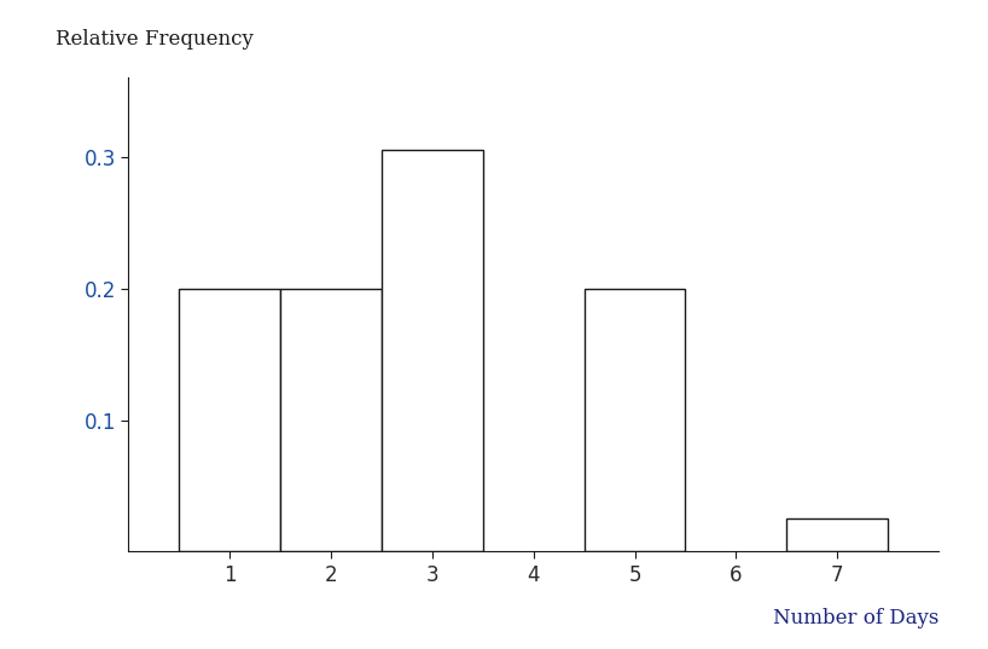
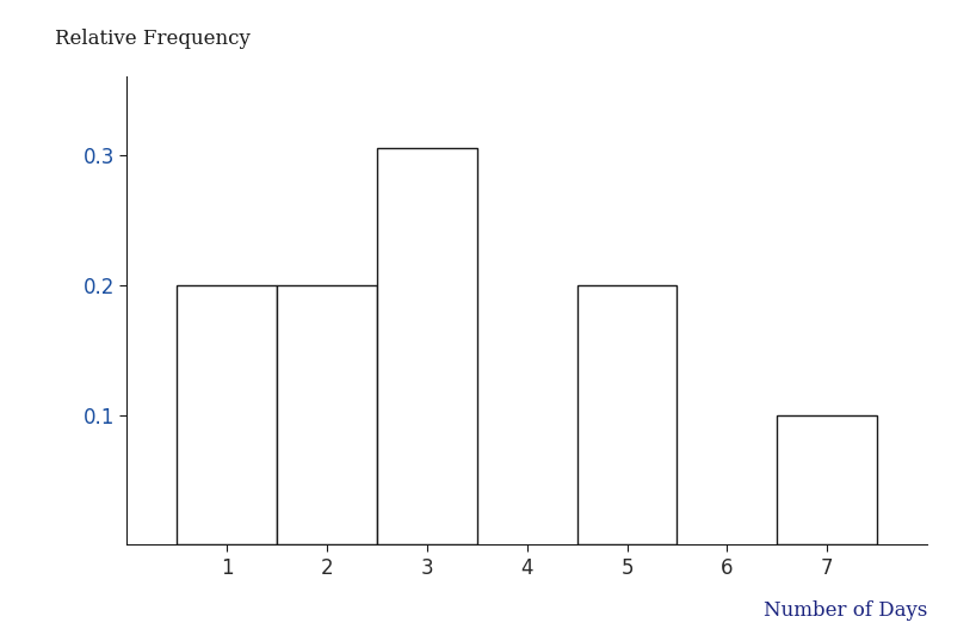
7: 0.025 -> 0.100
